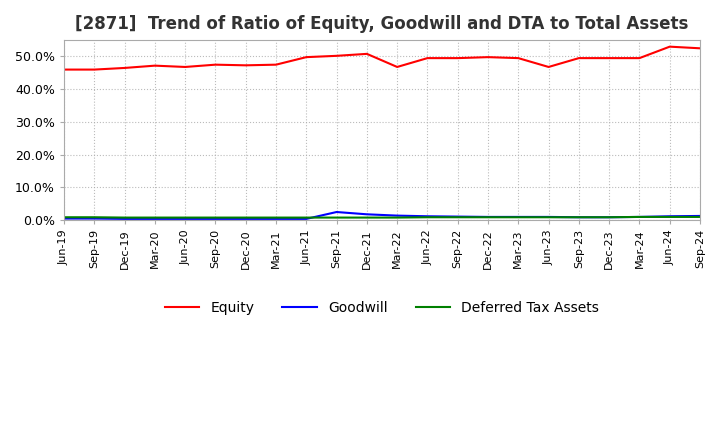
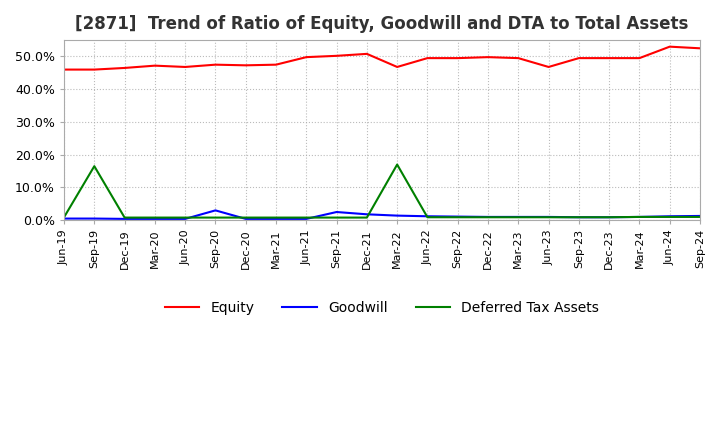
Deferred Tax Assets/Sep-19: 0.9% -> 16.5%
Goodwill/Sep-20: 0.4% -> 3.0%
Deferred Tax Assets/Mar-22: 0.8% -> 17.0%
